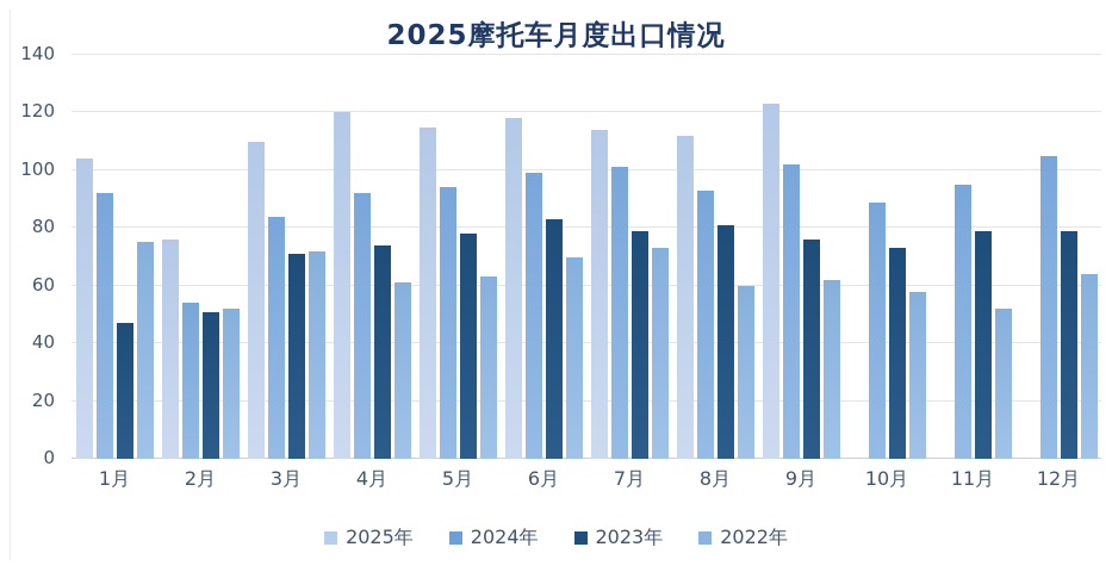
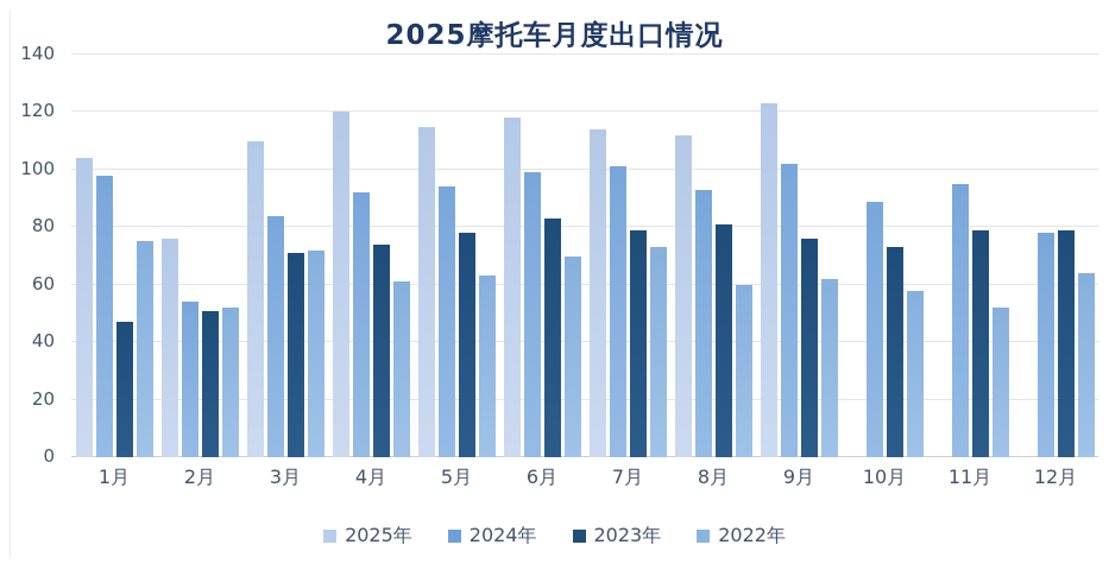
2024年/1月: 92 -> 98
2024年/12月: 105 -> 78
